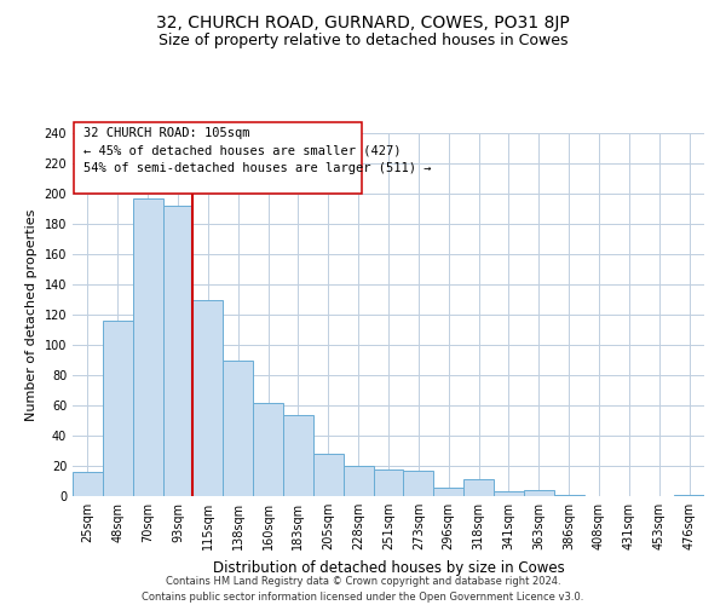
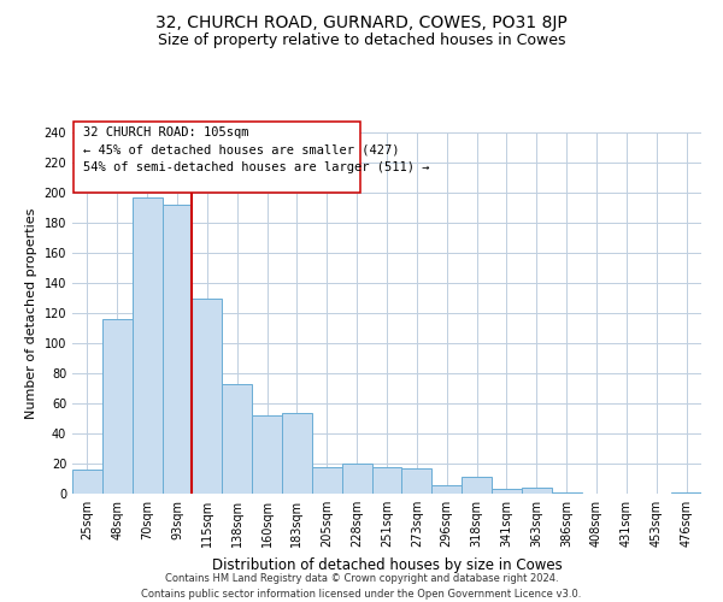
138sqm: 90 -> 73
160sqm: 62 -> 52
205sqm: 28 -> 18
